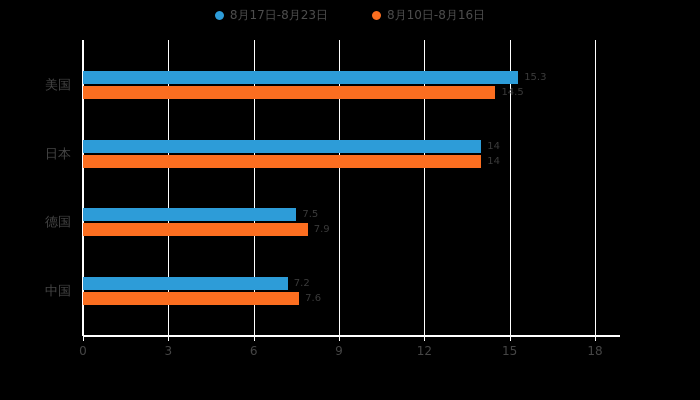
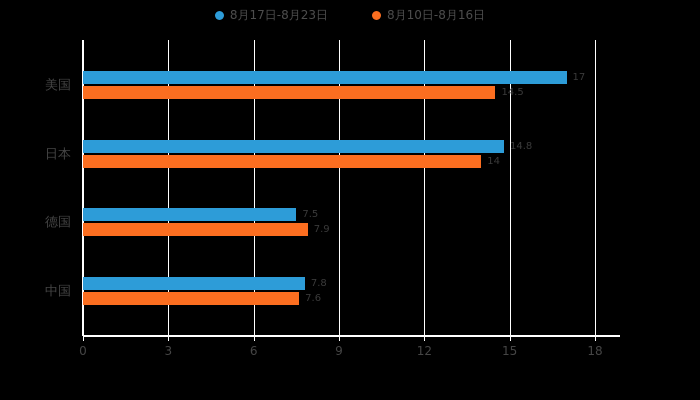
8月17日-8月23日/美国: 15.3 -> 17
8月17日-8月23日/日本: 14 -> 14.8
8月17日-8月23日/中国: 7.2 -> 7.8
